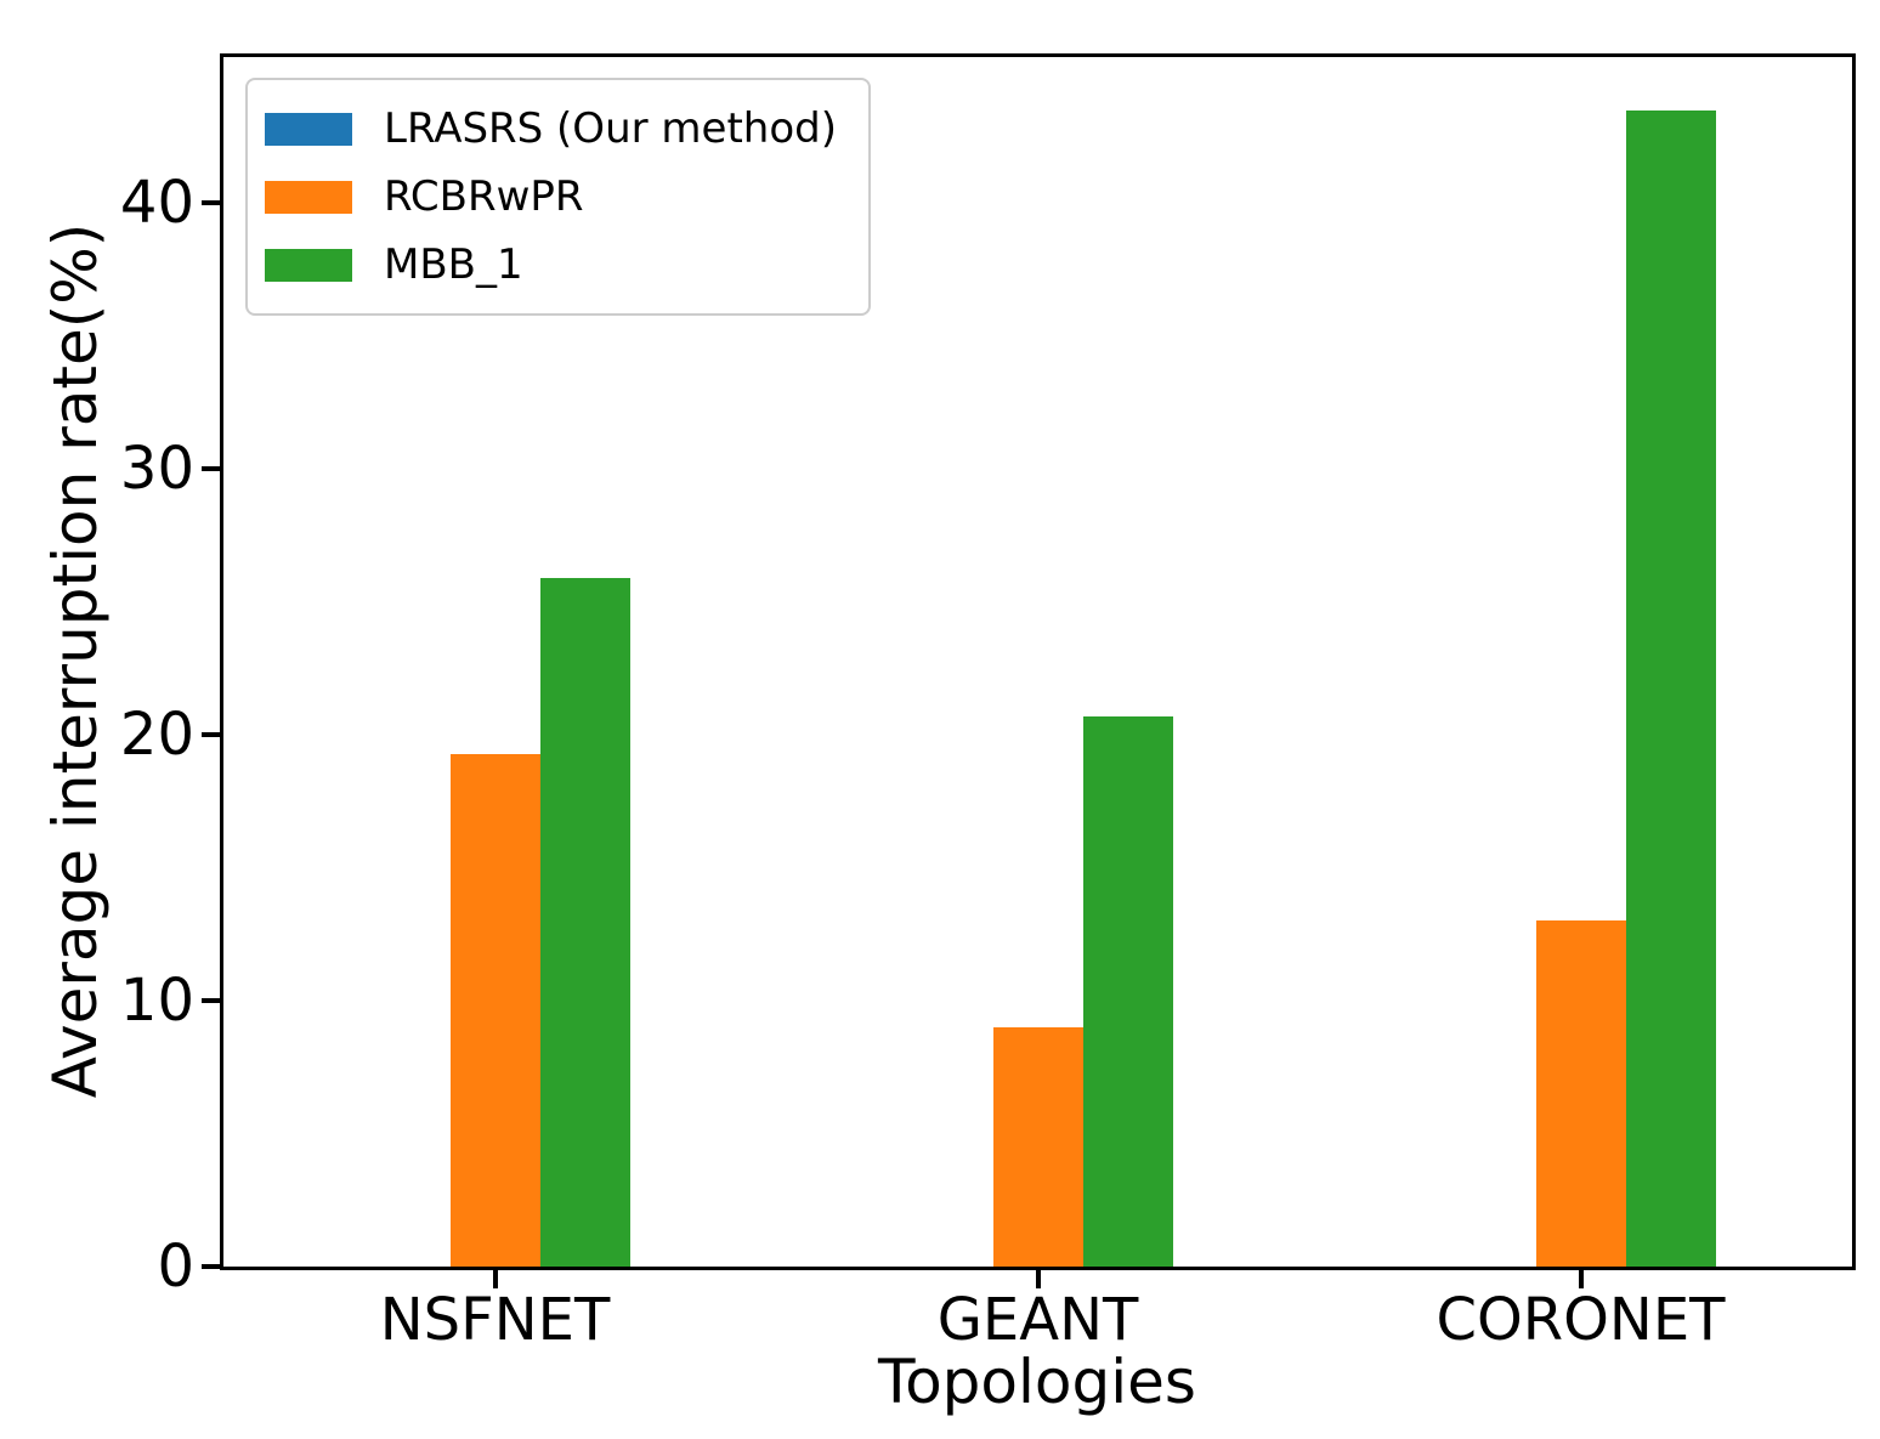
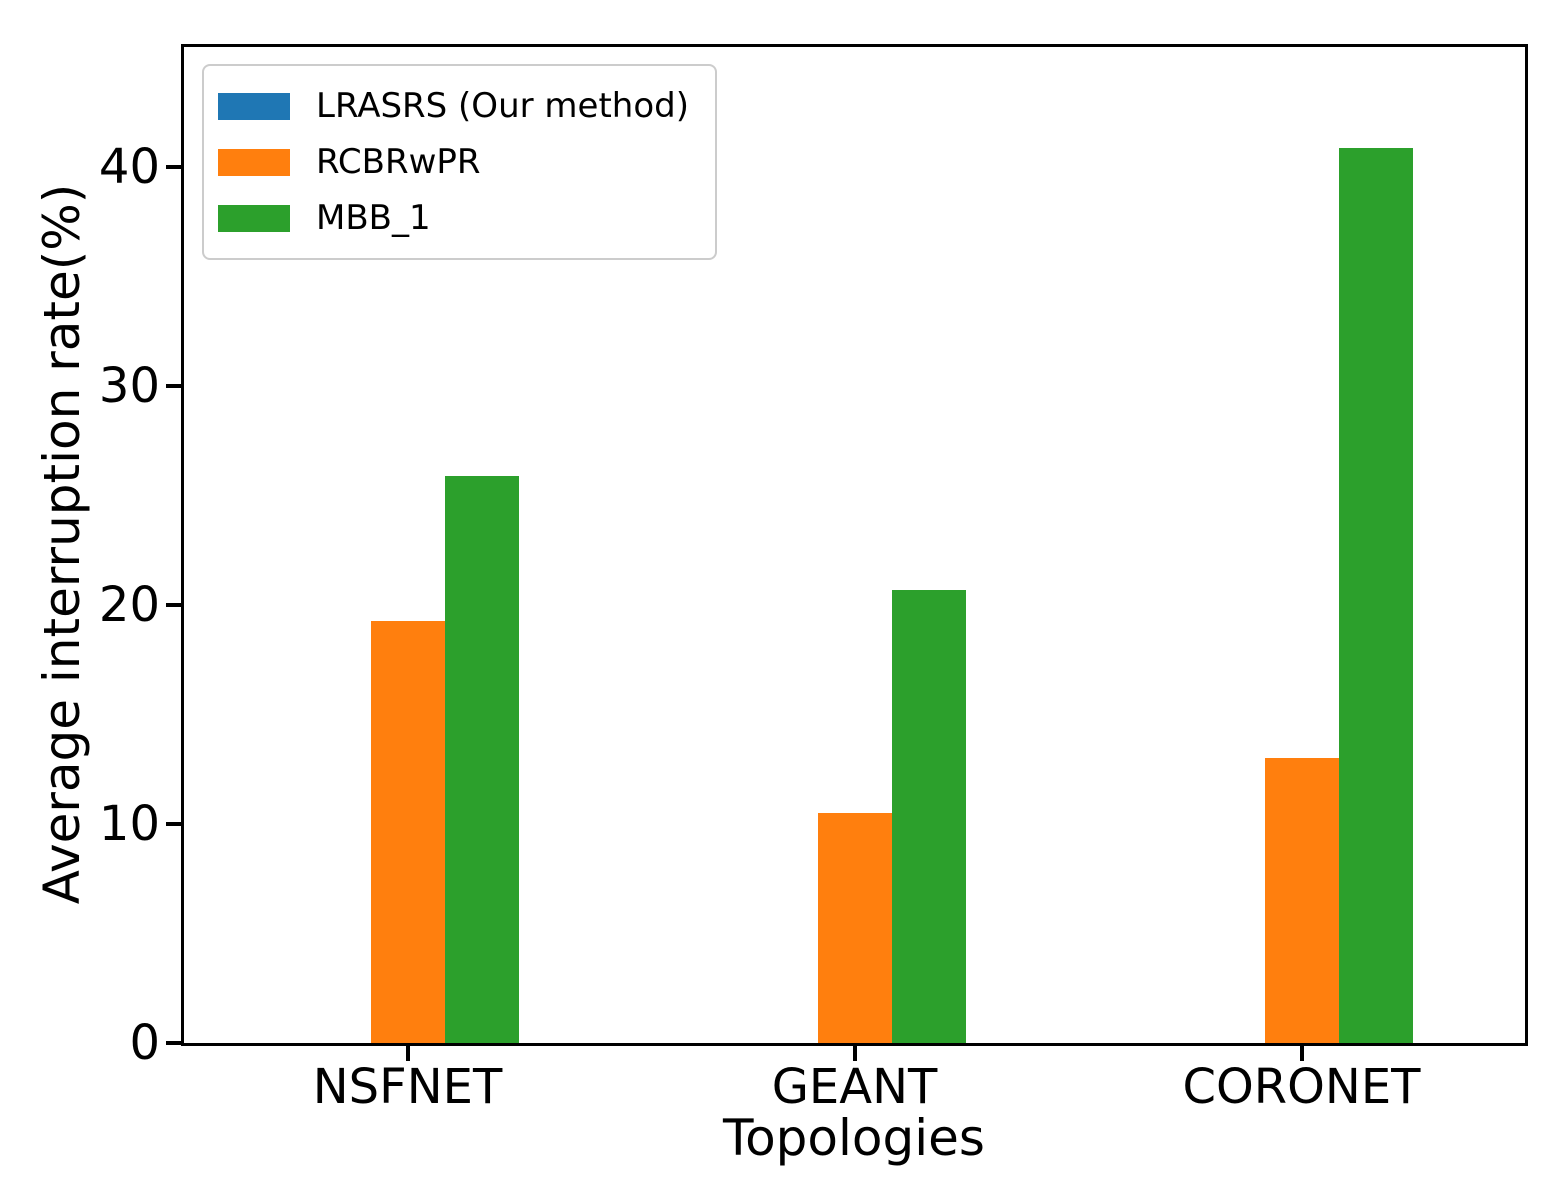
RCBRwPR/GEANT: 9.0 -> 10.5
MBB_1/CORONET: 43.5 -> 40.9
